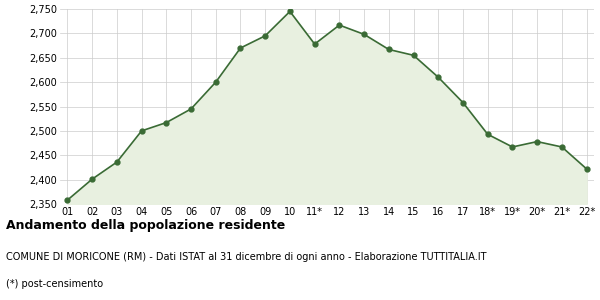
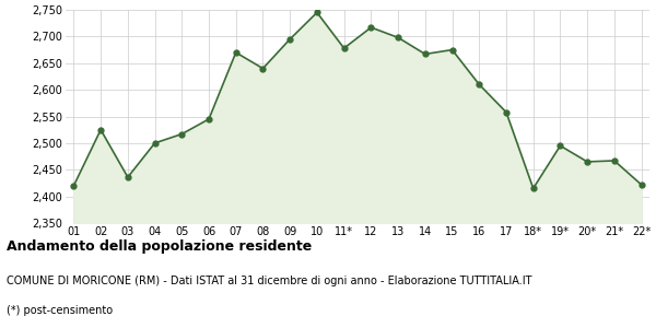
01: 2,358 -> 2,420
02: 2,401 -> 2,525
07: 2,600 -> 2,670
08: 2,670 -> 2,640
15: 2,655 -> 2,675
18*: 2,493 -> 2,415
19*: 2,467 -> 2,495
20*: 2,478 -> 2,465
